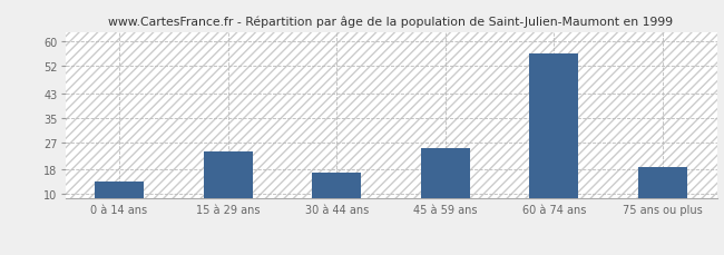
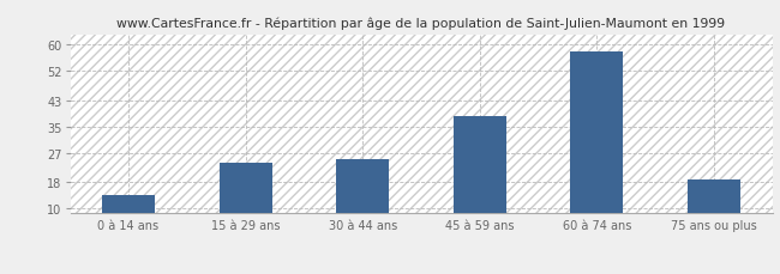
30 à 44 ans: 17 -> 25
45 à 59 ans: 25 -> 38
60 à 74 ans: 56 -> 58
